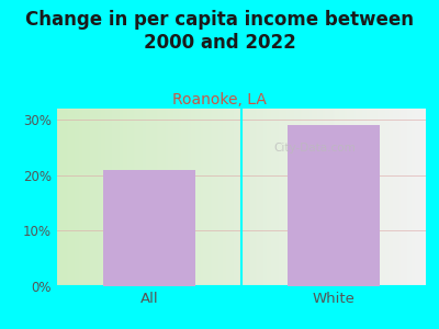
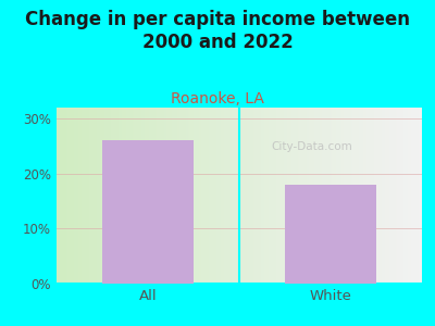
All: 21% -> 26%
White: 29% -> 18%
